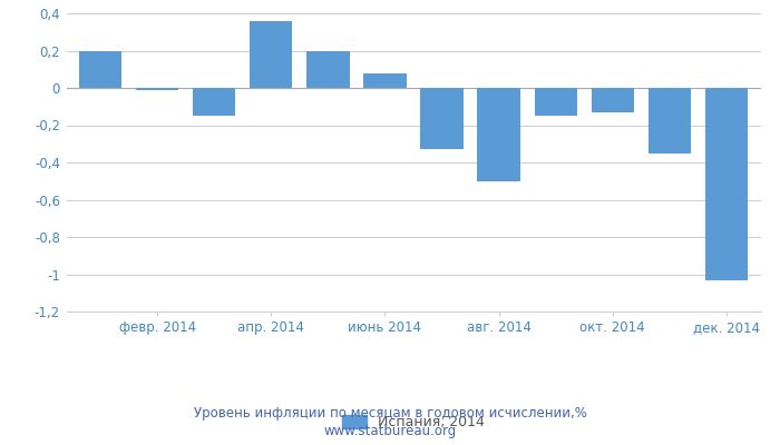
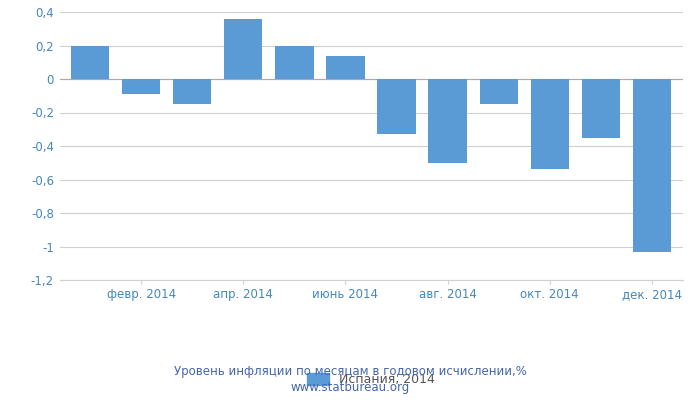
февр. 2014: -0,01 -> -0,09
июнь 2014: 0,08 -> 0,14
окт. 2014: -0,13 -> -0,54
